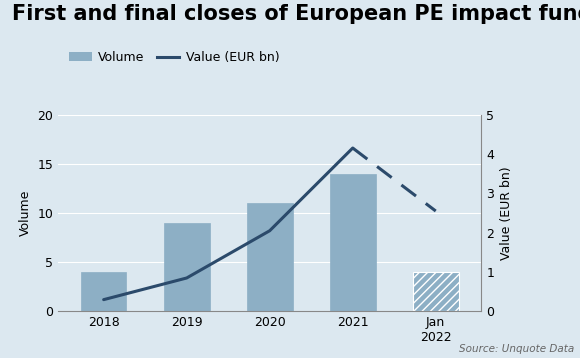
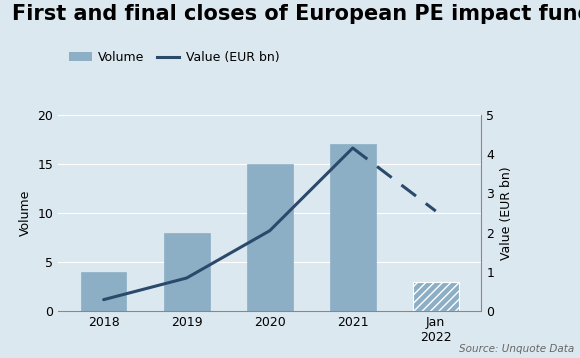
Volume/2019: 9 -> 8
Volume/2020: 11 -> 15
Volume/2021: 14 -> 17
Volume/Jan 2022: 4 -> 3
